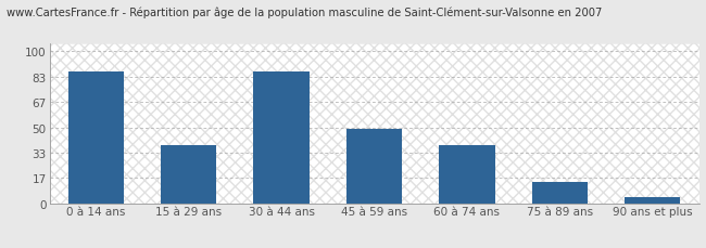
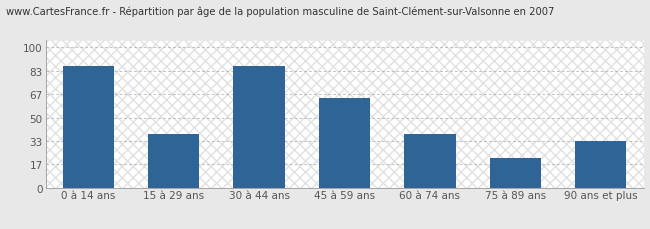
45 à 59 ans: 49 -> 64
75 à 89 ans: 14 -> 21
90 ans et plus: 4 -> 33
